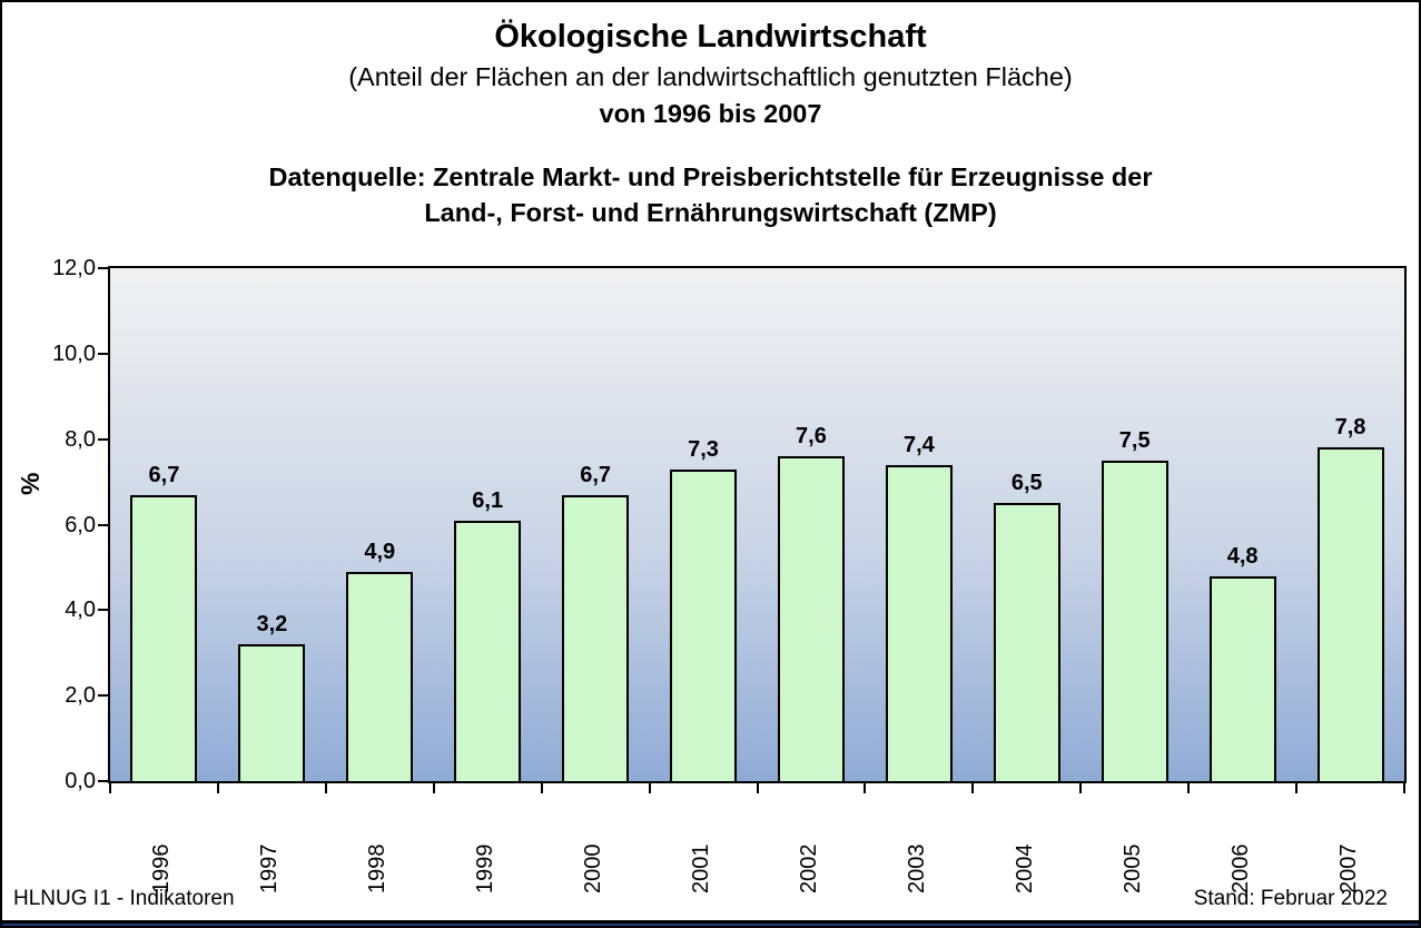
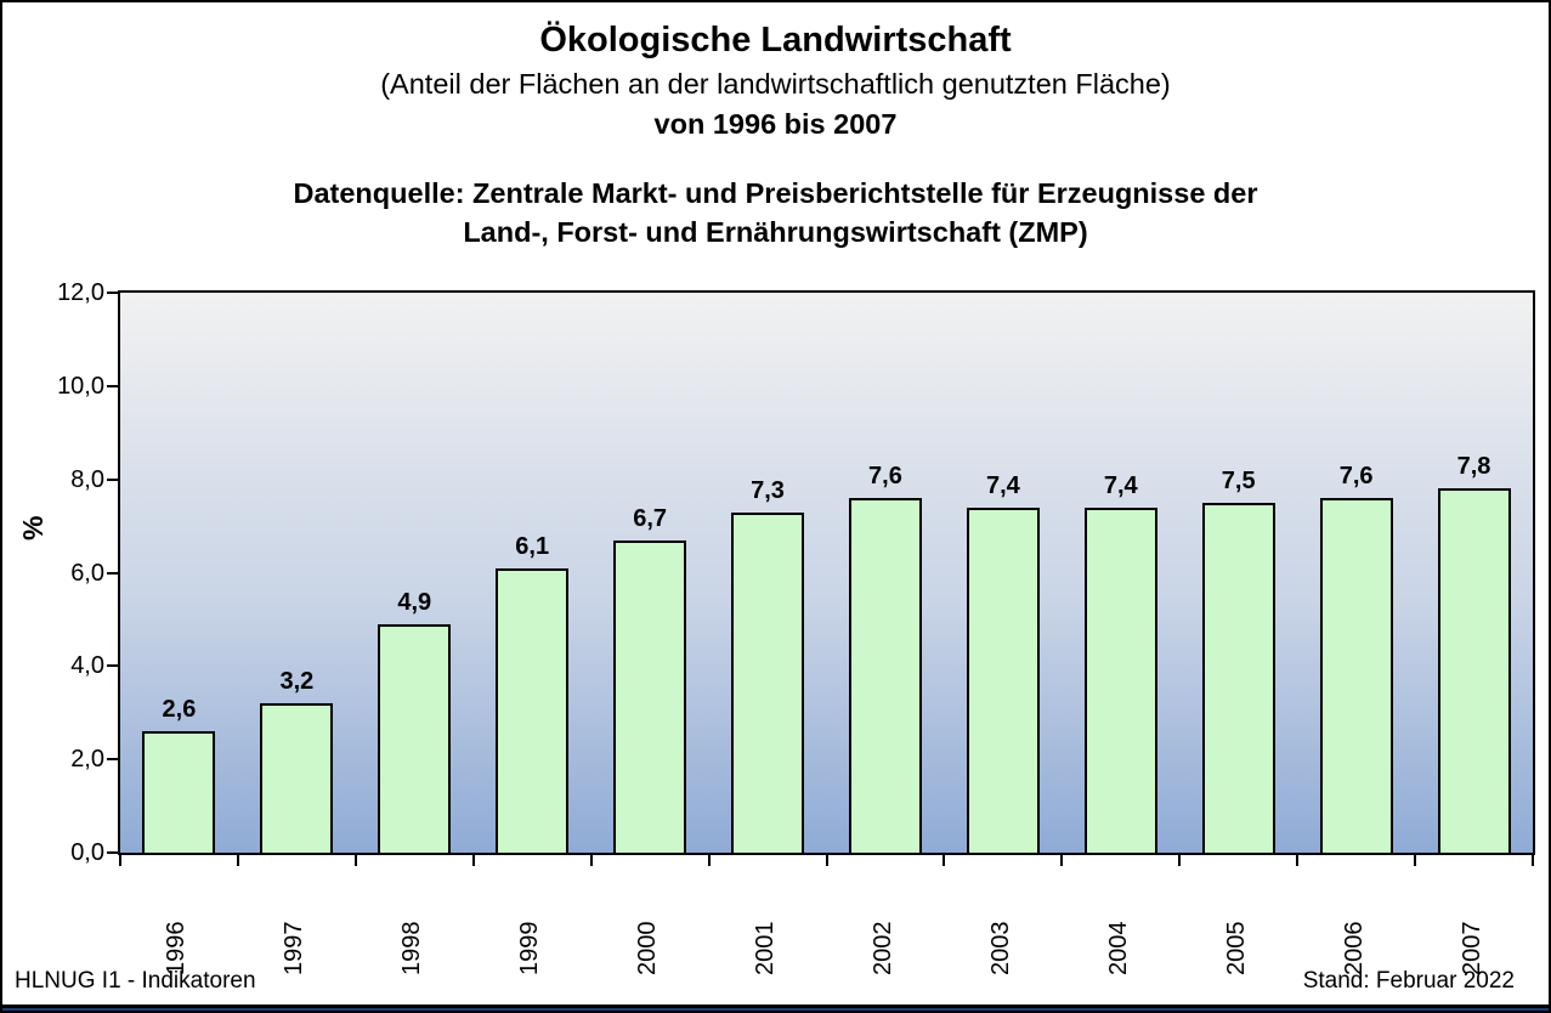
1996: 6,7 -> 2,6
2004: 6,5 -> 7,4
2006: 4,8 -> 7,6
